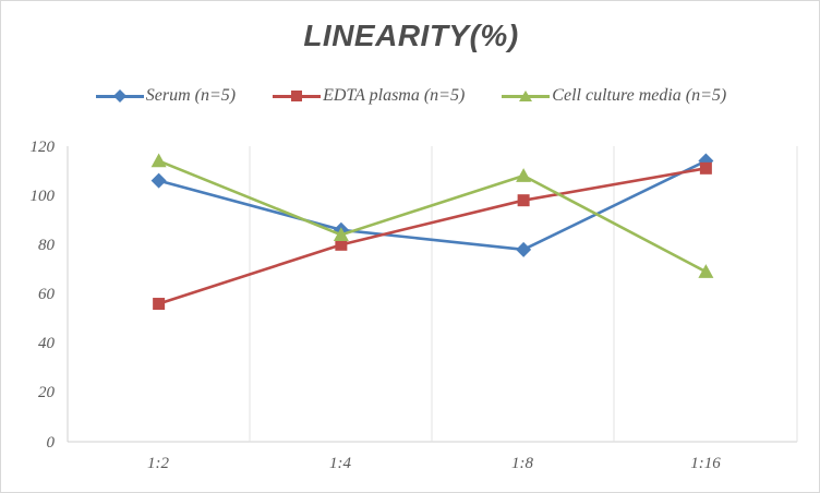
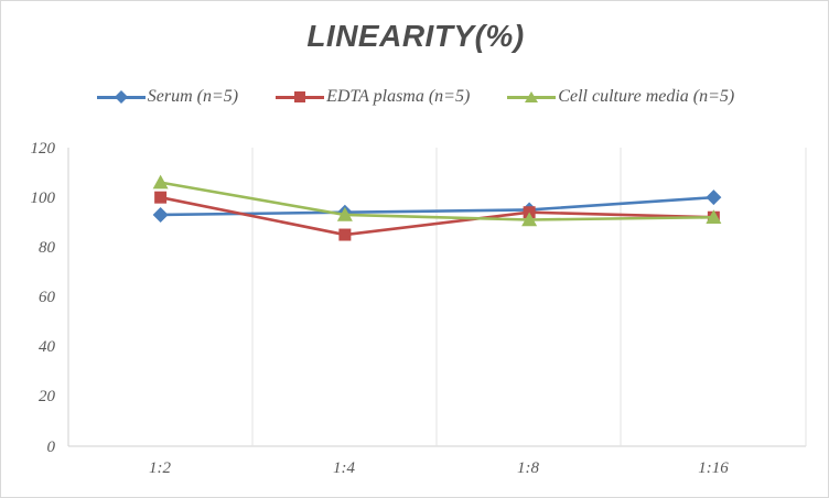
Serum (n=5)/1:2: 106 -> 93
EDTA plasma (n=5)/1:2: 56 -> 100
Cell culture media (n=5)/1:2: 114 -> 106
Serum (n=5)/1:4: 86 -> 94
EDTA plasma (n=5)/1:4: 80 -> 85
Cell culture media (n=5)/1:4: 84 -> 93
Serum (n=5)/1:8: 78 -> 95
EDTA plasma (n=5)/1:8: 98 -> 94
Cell culture media (n=5)/1:8: 108 -> 91
Serum (n=5)/1:16: 114 -> 100
EDTA plasma (n=5)/1:16: 111 -> 92
Cell culture media (n=5)/1:16: 69 -> 92
